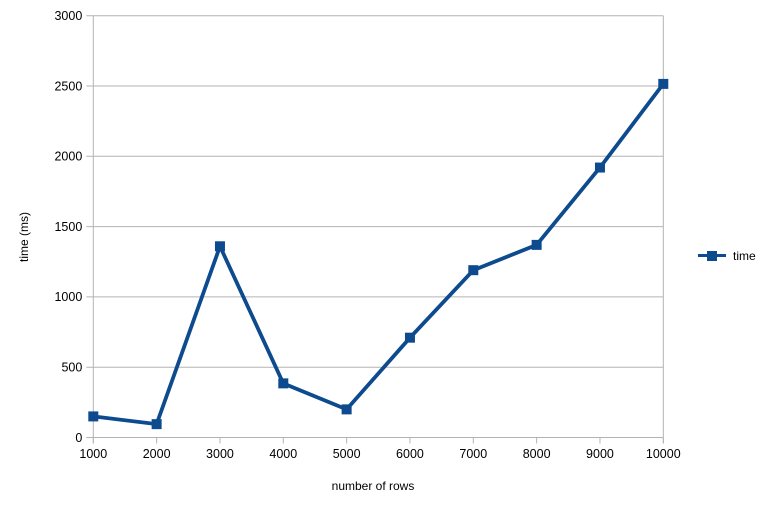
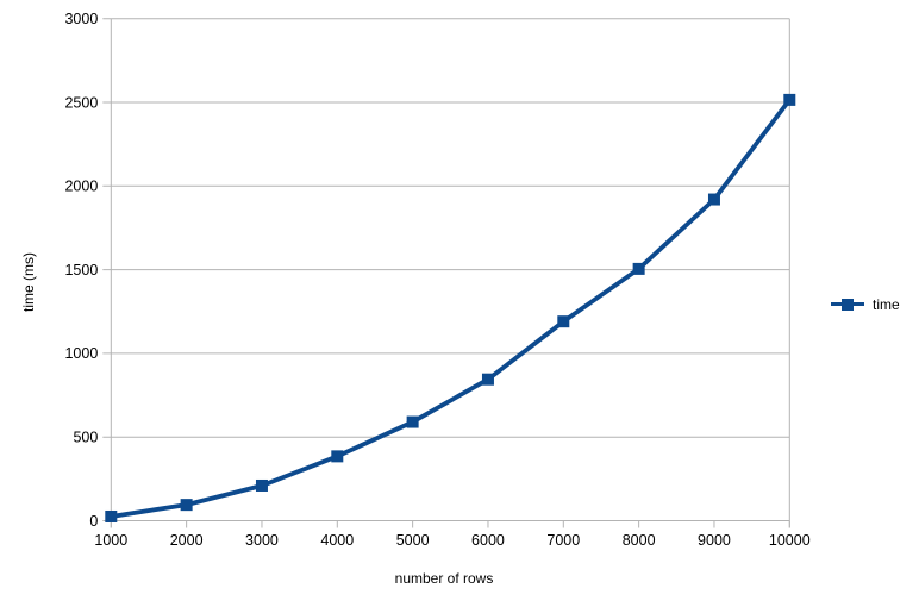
1000: 150 -> 20
3000: 1360 -> 210
5000: 200 -> 590
6000: 710 -> 840
8000: 1370 -> 1500
